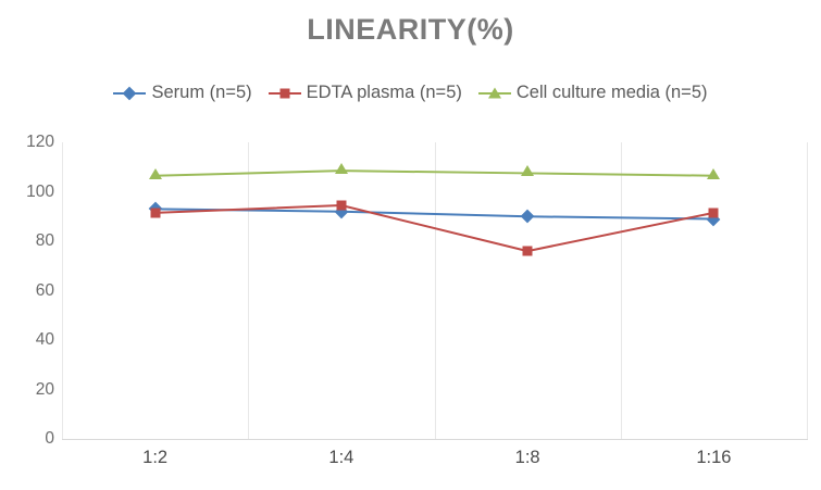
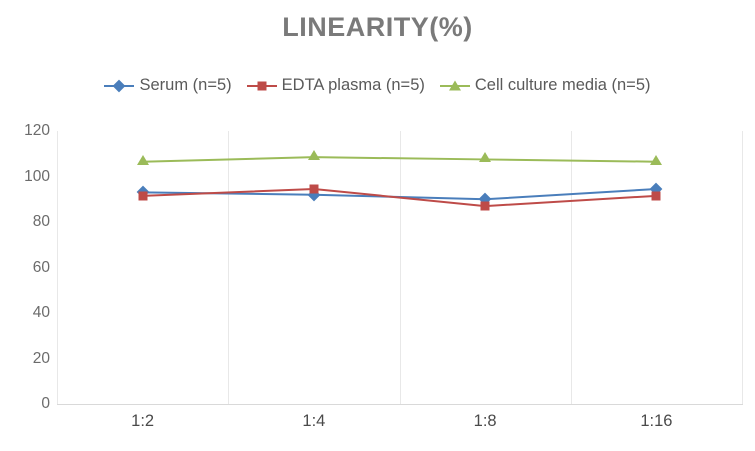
EDTA plasma (n=5)/1:8: 76 -> 87
Serum (n=5)/1:16: 89 -> 94
